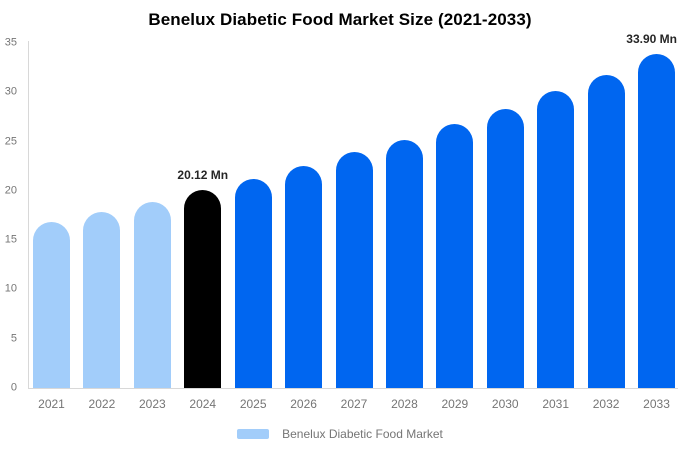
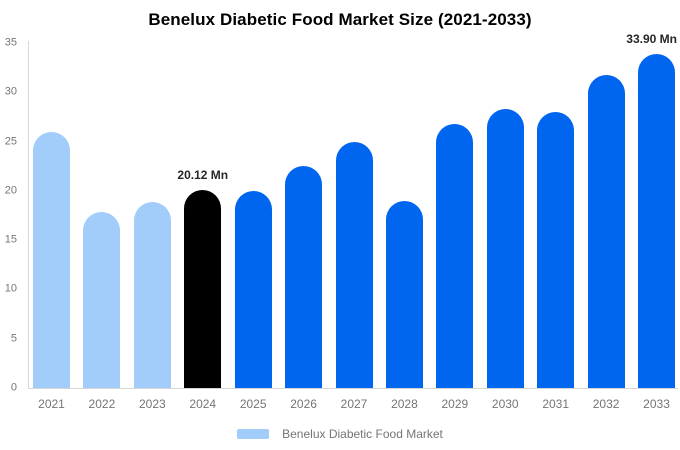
2021: 17 -> 26
2025: 21 -> 20
2027: 24 -> 25
2028: 25 -> 19
2031: 30 -> 28
